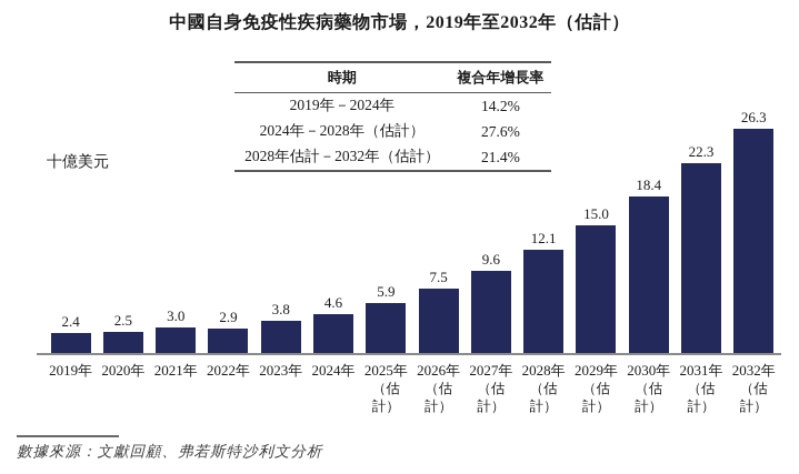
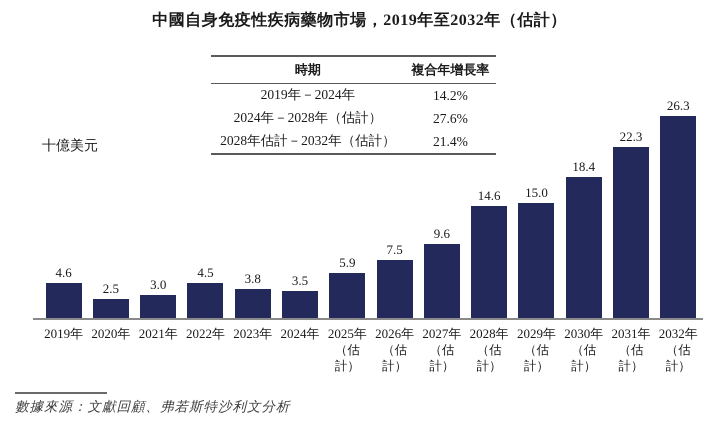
2019年: 2.4 -> 4.6
2022年: 2.9 -> 4.5
2024年: 4.6 -> 3.5
2028年（估計）: 12.1 -> 14.6
